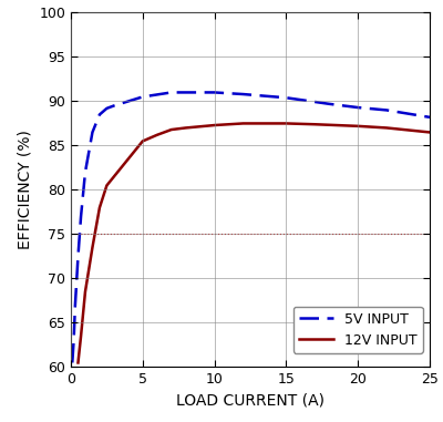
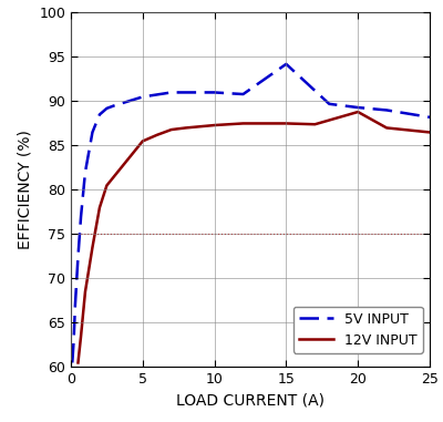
5V INPUT/15: 90.4 -> 94.2
12V INPUT/20: 87.2 -> 88.8
